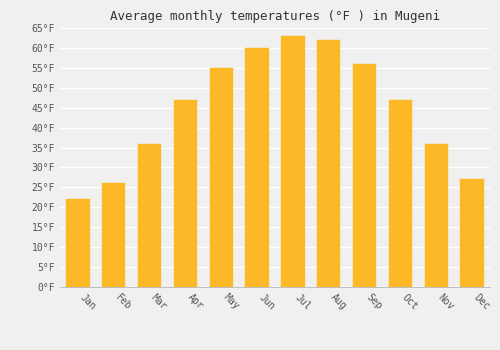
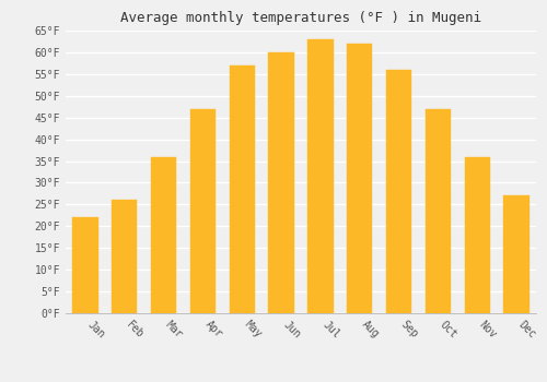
May: 55°F -> 57°F
